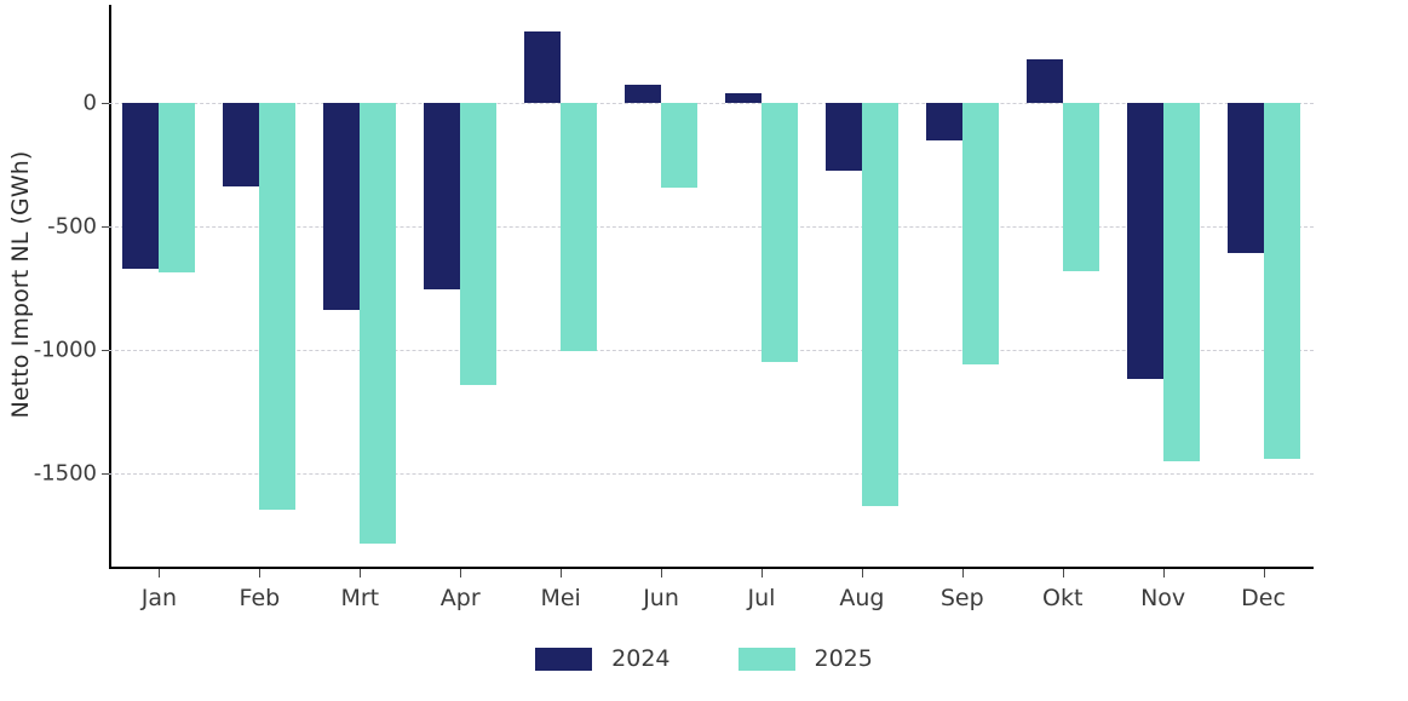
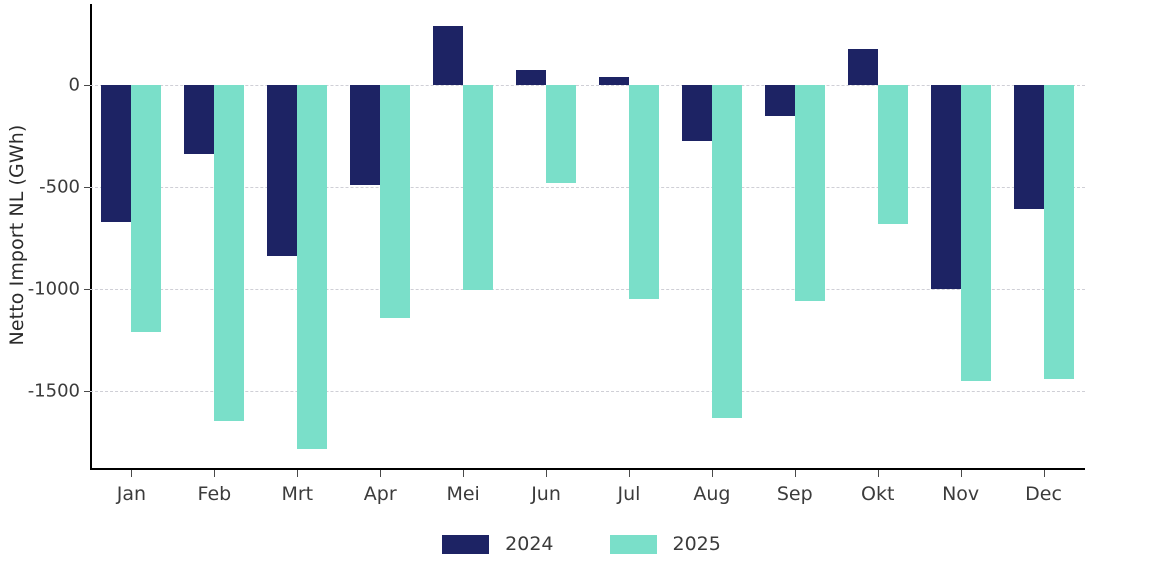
2025/Jan: -680 -> -1210
2024/Apr: -760 -> -490
2025/Jun: -340 -> -480
2024/Nov: -1120 -> -1000
